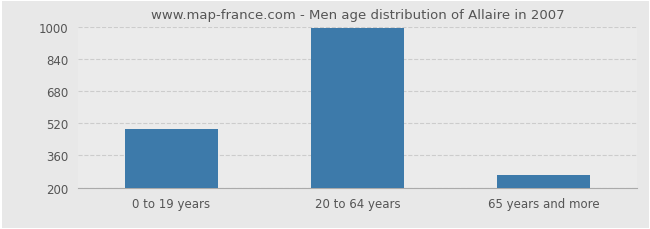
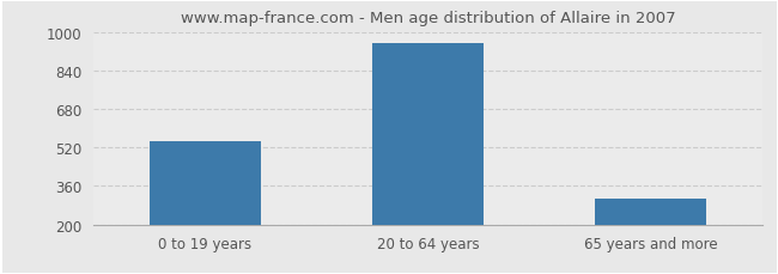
0 to 19 years: 490 -> 545
20 to 64 years: 995 -> 955
65 years and more: 265 -> 305
